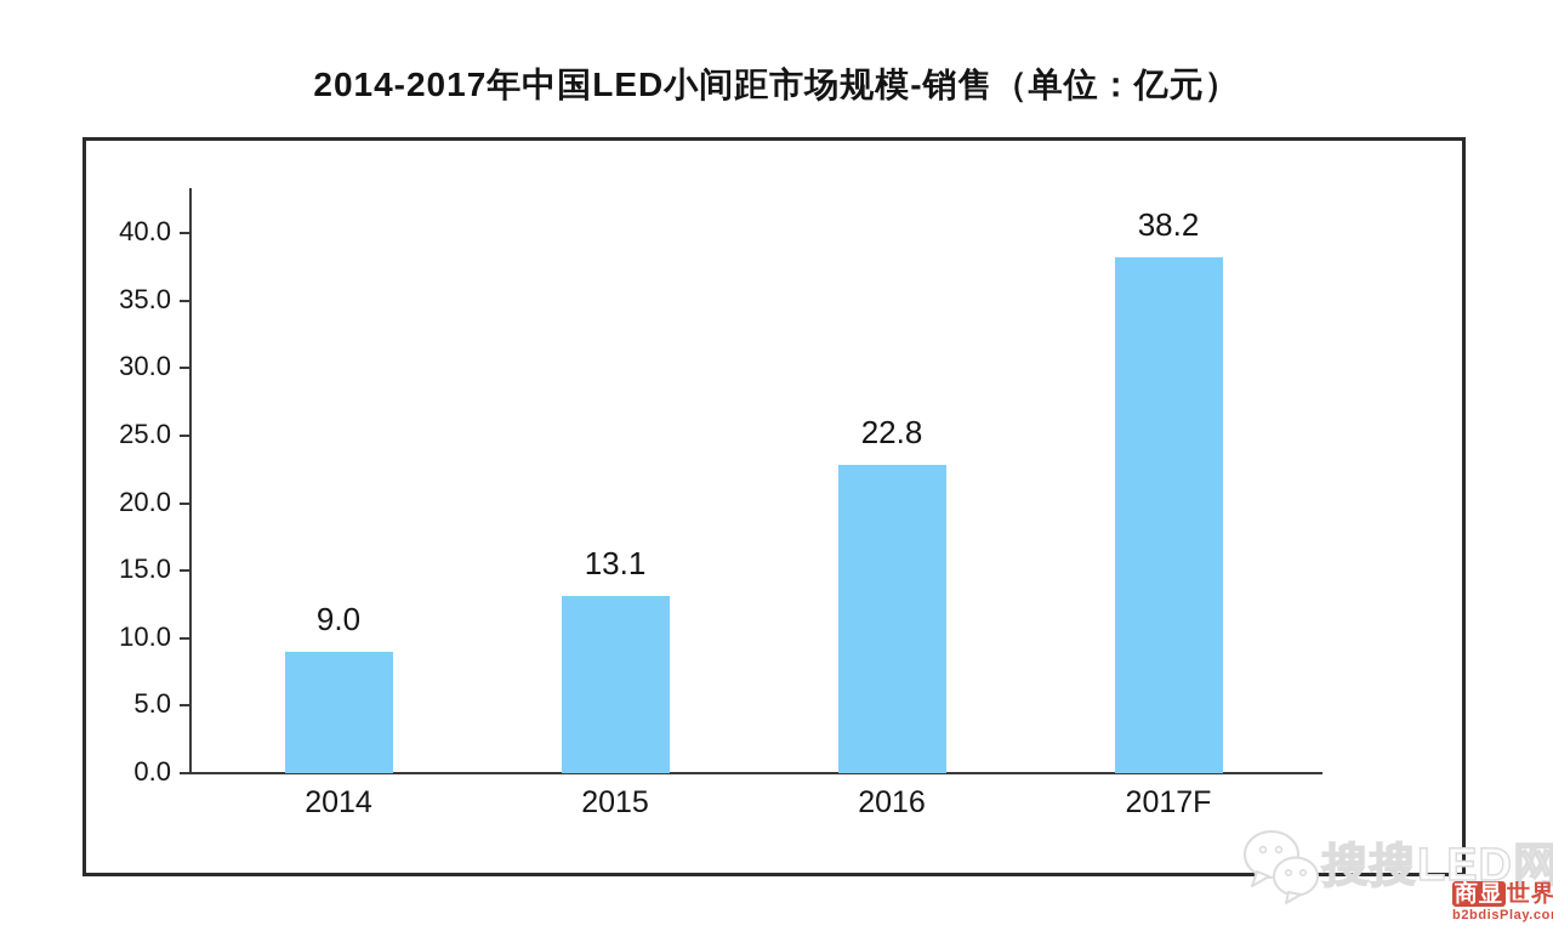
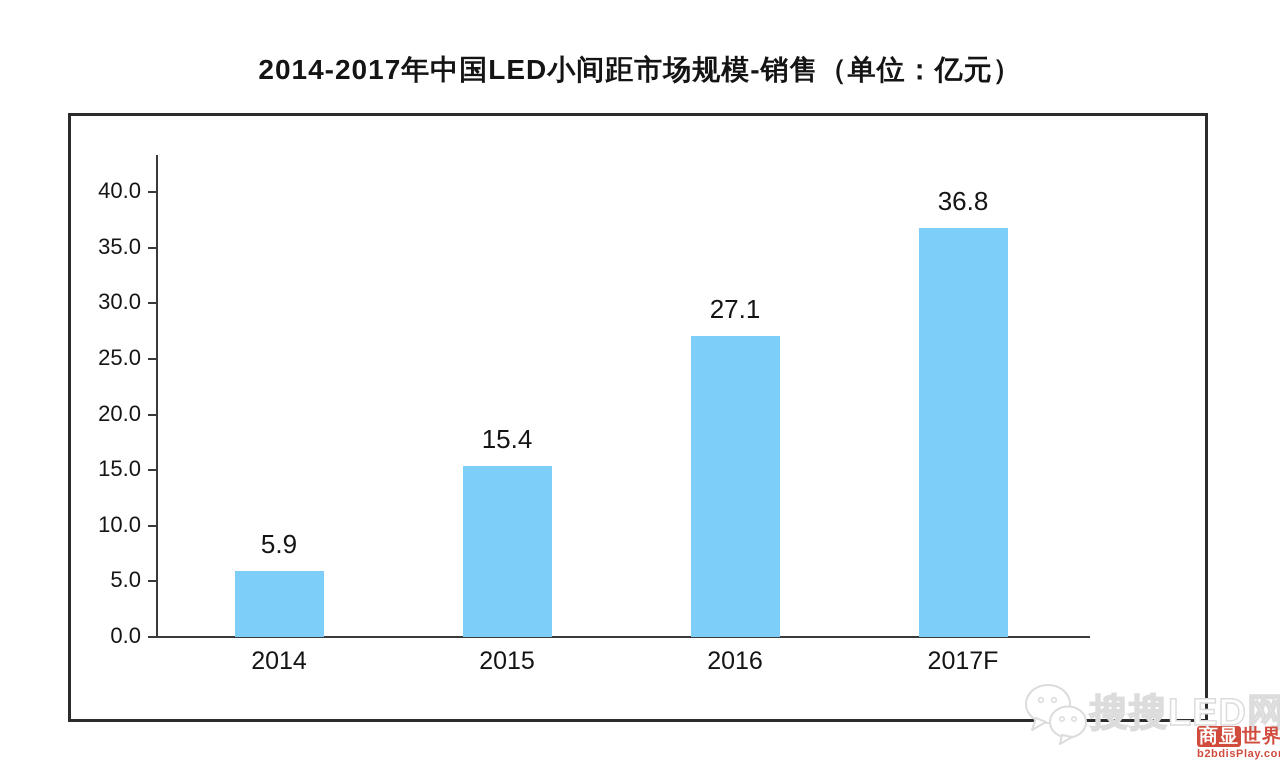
2014: 9.0 -> 5.9
2015: 13.1 -> 15.4
2016: 22.8 -> 27.1
2017F: 38.2 -> 36.8
